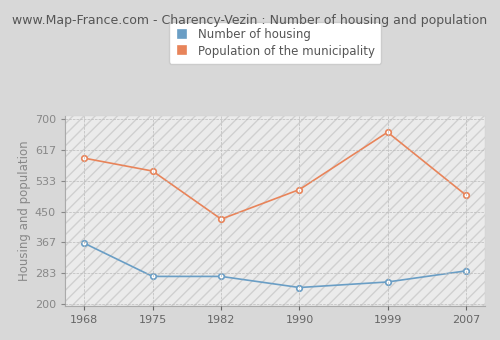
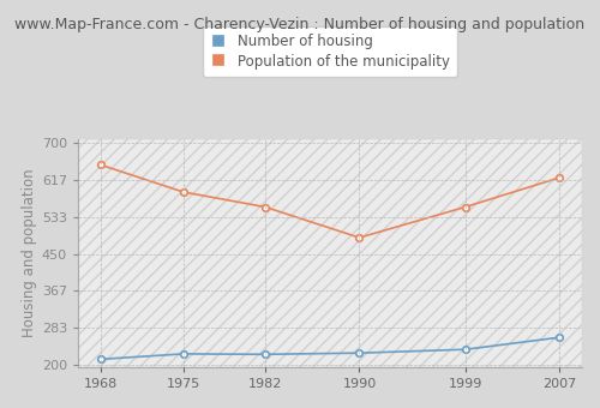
Number of housing/1968: 365 -> 213
Population of the municipality/1968: 595 -> 651
Number of housing/1975: 275 -> 225
Population of the municipality/1975: 560 -> 590
Number of housing/1982: 275 -> 224
Population of the municipality/1982: 430 -> 556
Number of housing/1990: 245 -> 227
Population of the municipality/1990: 510 -> 487
Number of housing/1999: 260 -> 235
Population of the municipality/1999: 665 -> 556
Number of housing/2007: 290 -> 262
Population of the municipality/2007: 495 -> 622
